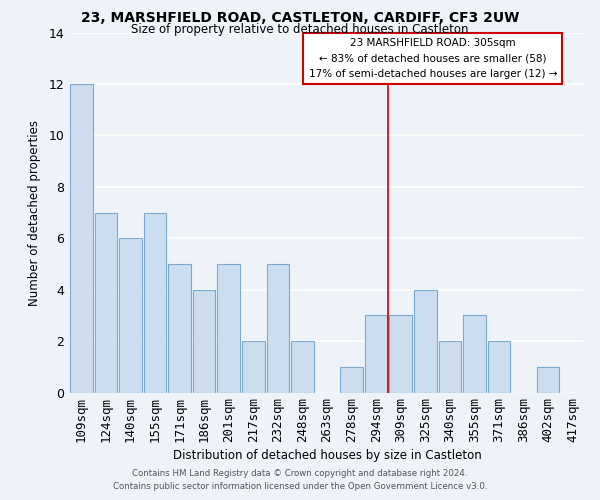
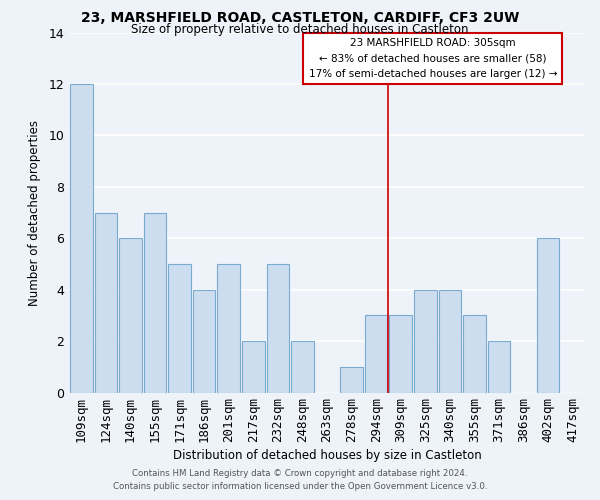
340sqm: 2 -> 4
402sqm: 1 -> 6
